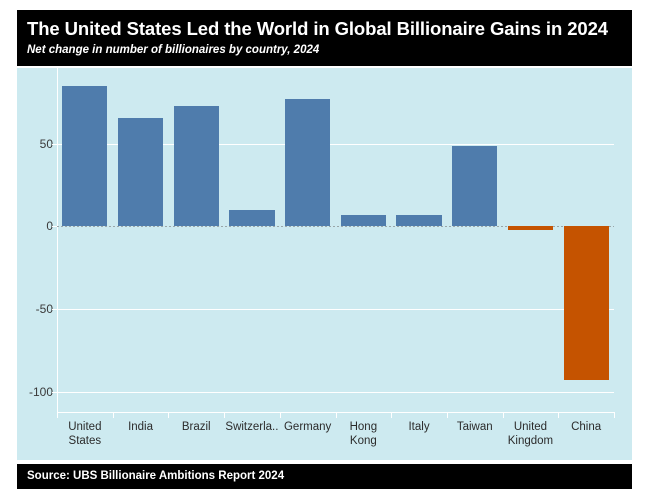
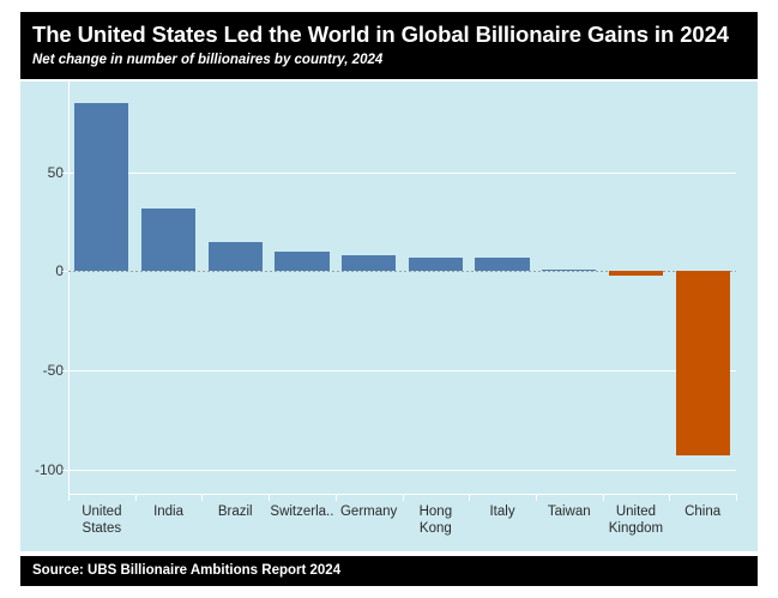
India: 66 -> 32
Brazil: 73 -> 15
Germany: 77 -> 8
Taiwan: 49 -> 1
